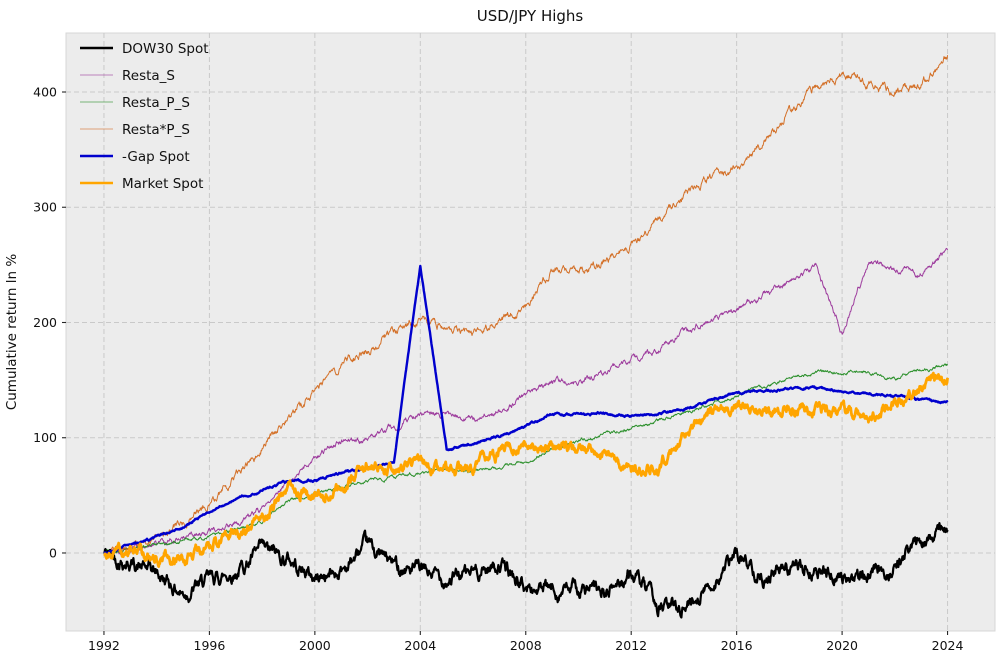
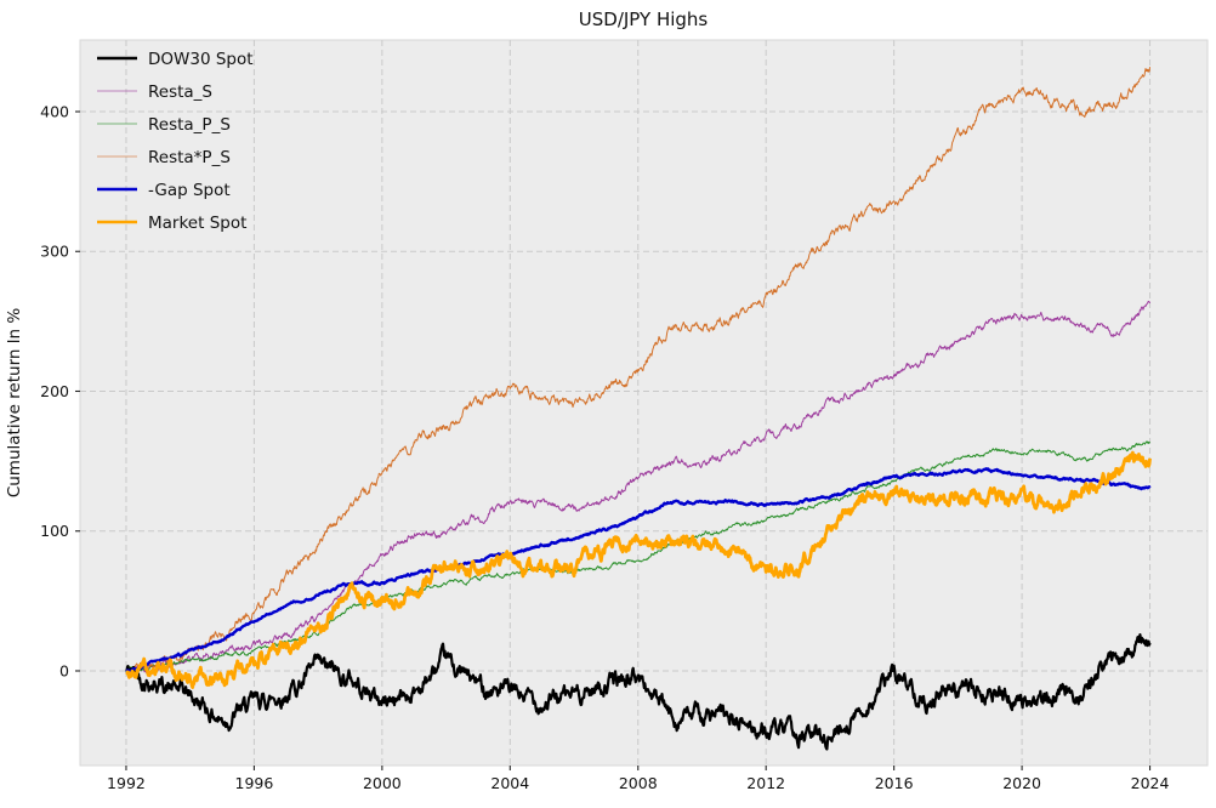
-Gap Spot/2004: 250 -> 84
DOW30 Spot/2008: -31 -> -4
DOW30 Spot/2012: -17 -> -43
Resta_S/2020: 191 -> 255
